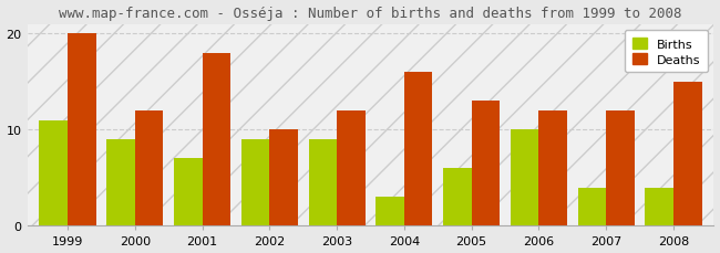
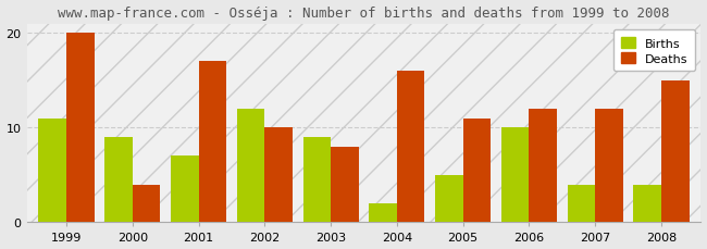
Deaths/2000: 12 -> 4
Deaths/2001: 18 -> 17
Births/2002: 9 -> 12
Deaths/2003: 12 -> 8
Births/2004: 3 -> 2
Births/2005: 6 -> 5
Deaths/2005: 13 -> 11
